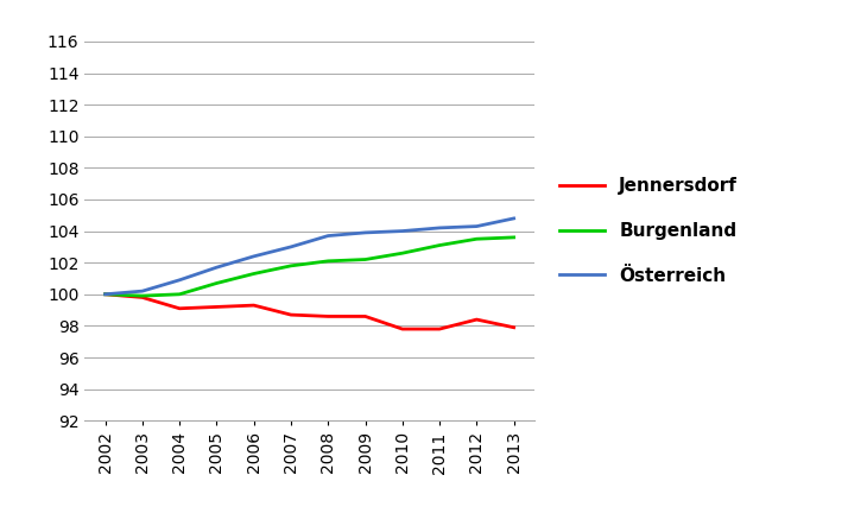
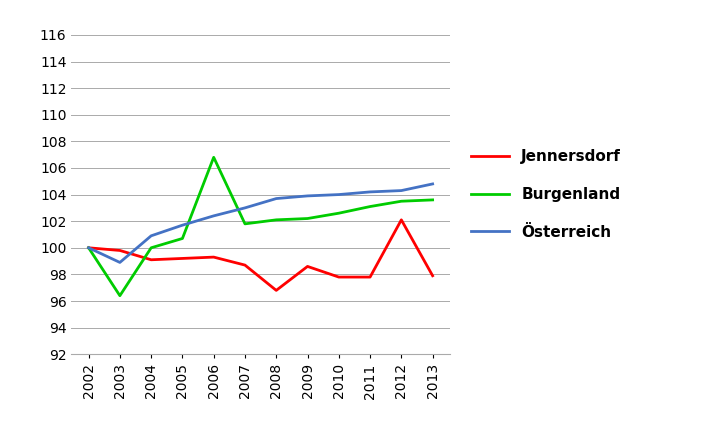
Burgenland/2003: 99.9 -> 96.4
Österreich/2003: 100.2 -> 98.9
Burgenland/2006: 101.3 -> 106.8
Jennersdorf/2008: 98.6 -> 96.8
Jennersdorf/2012: 98.4 -> 102.1
